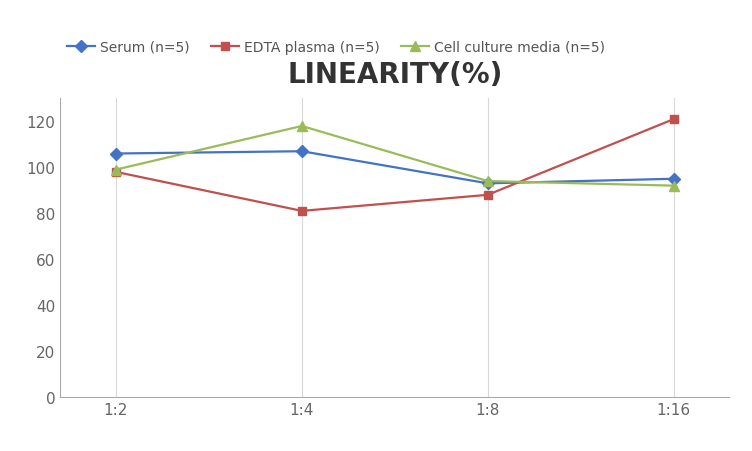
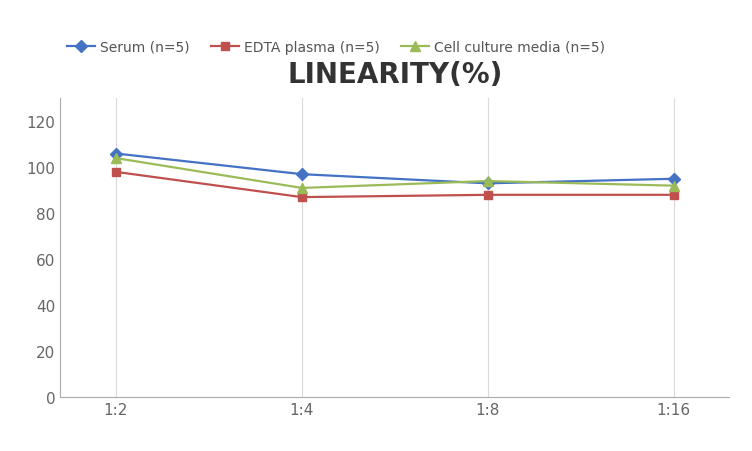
Cell culture media (n=5)/1:2: 99 -> 104
Serum (n=5)/1:4: 107 -> 97
EDTA plasma (n=5)/1:4: 81 -> 87
Cell culture media (n=5)/1:4: 118 -> 91
EDTA plasma (n=5)/1:16: 121 -> 88
